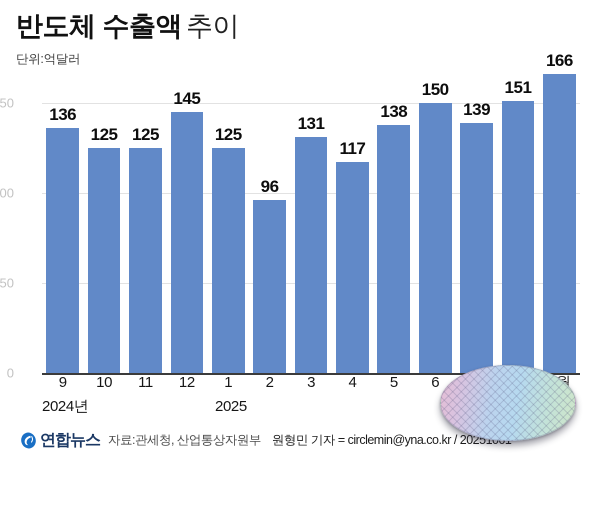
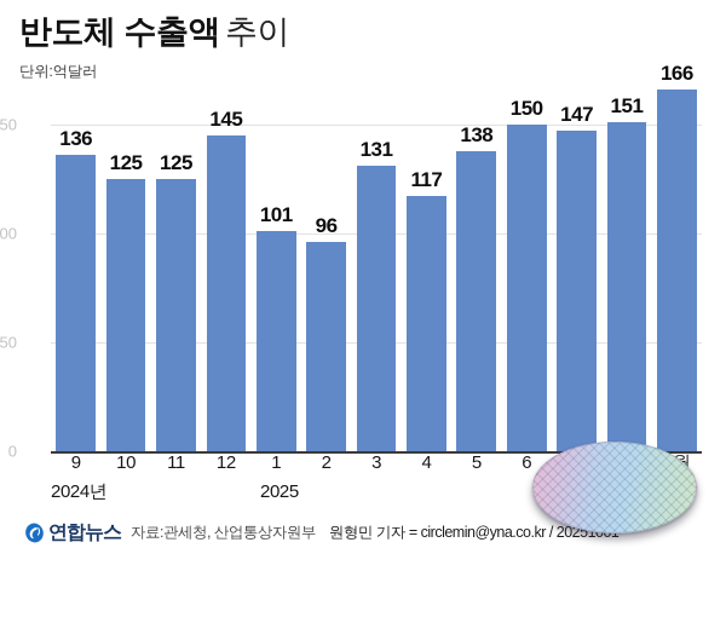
1: 125 -> 101
7: 139 -> 147
